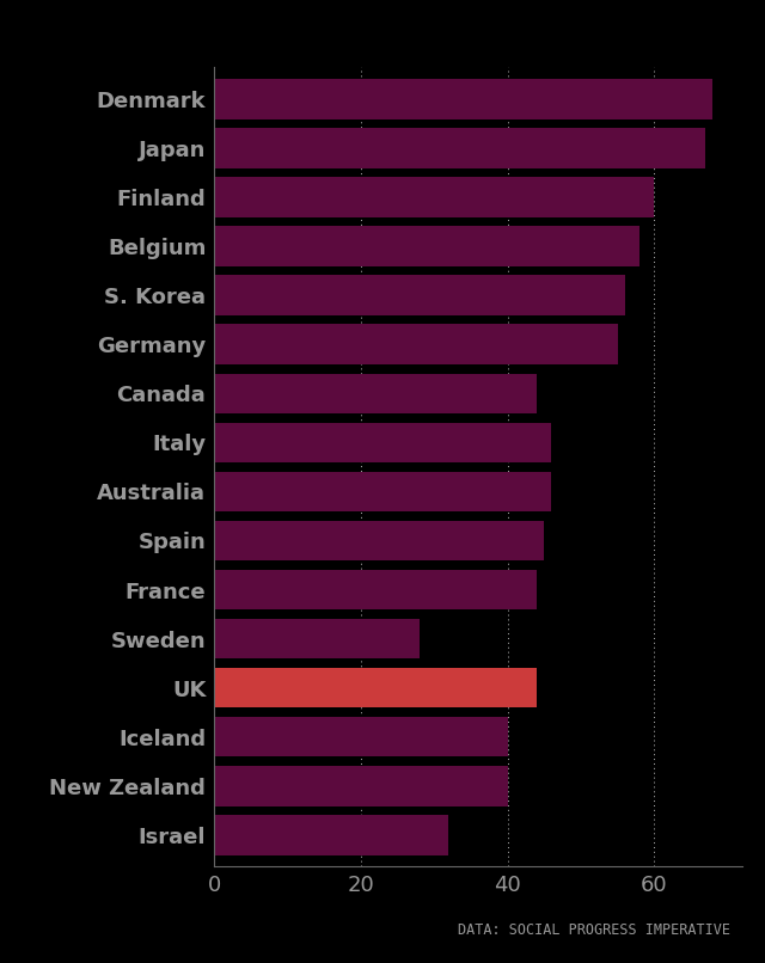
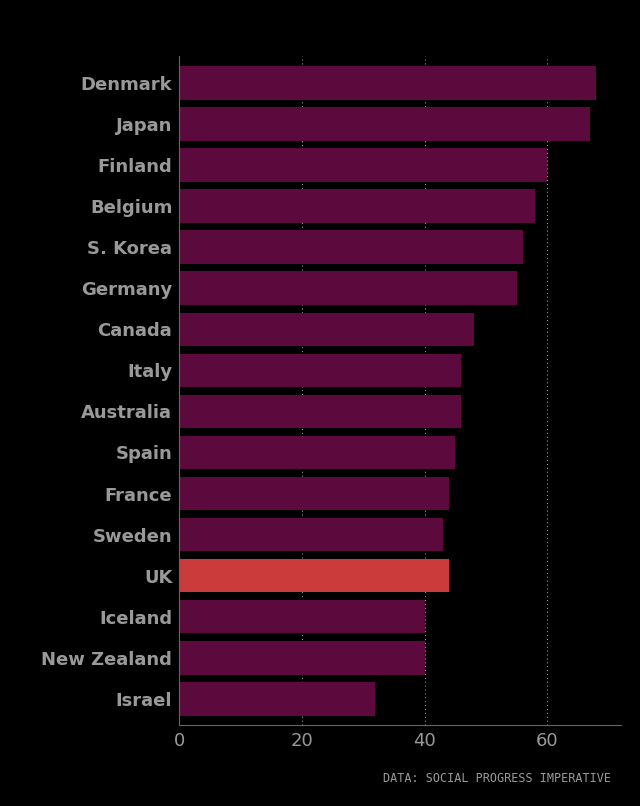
Canada: 44 -> 48
Sweden: 28 -> 43
